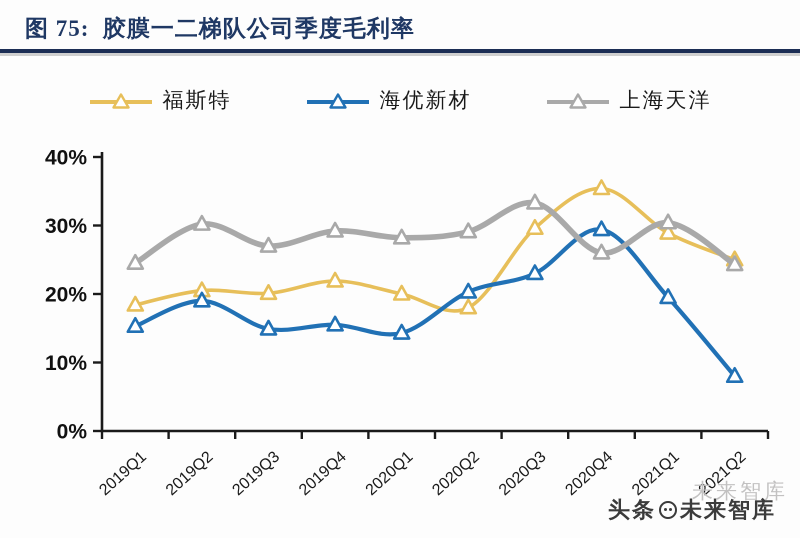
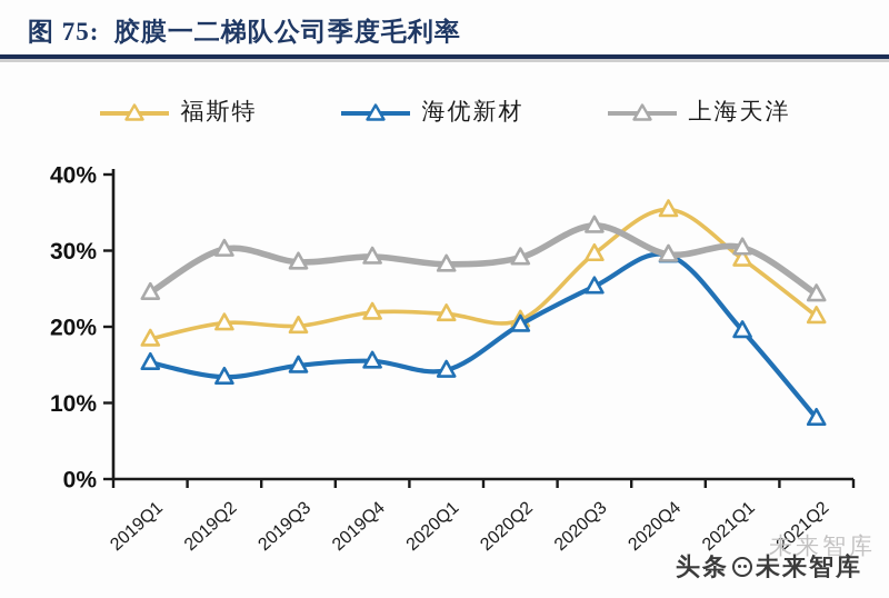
海优新材/2019Q2: 19% -> 13%
上海天洋/2019Q3: 27% -> 28%
福斯特/2020Q1: 20% -> 22%
福斯特/2020Q2: 18% -> 21%
海优新材/2020Q3: 23% -> 25%
上海天洋/2020Q4: 26% -> 30%
福斯特/2021Q2: 25% -> 21%
